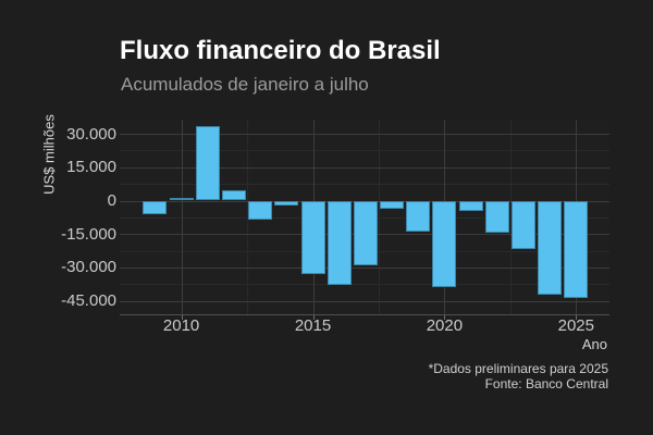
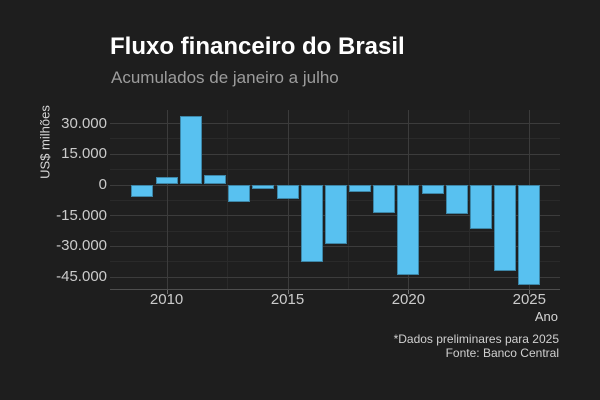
2010: 1000 -> 4000
2015: -33000 -> -7000
2020: -39000 -> -44000
2025: -44000 -> -49000
